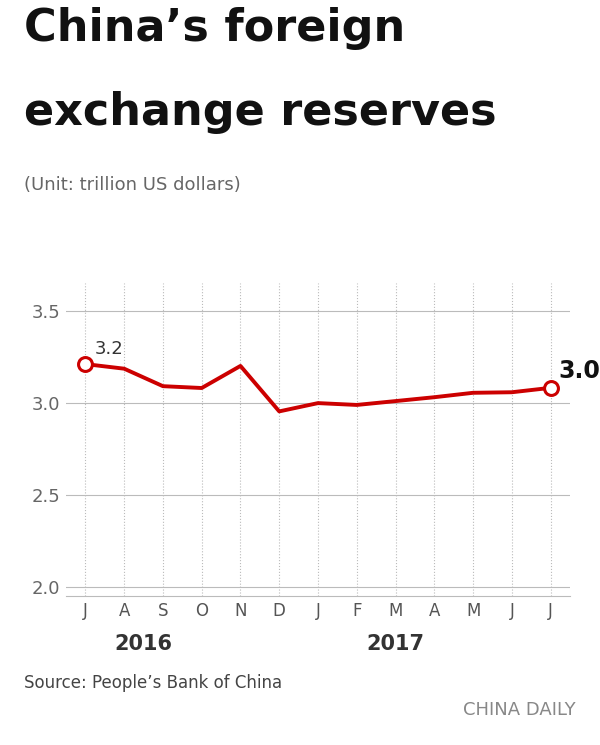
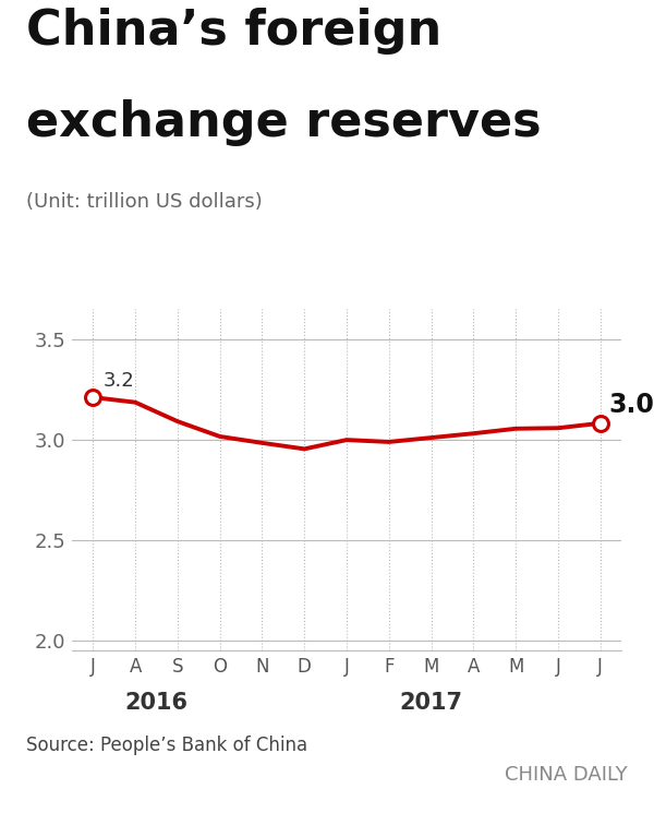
O: 3.08 -> 3.02
N: 3.20 -> 2.98
